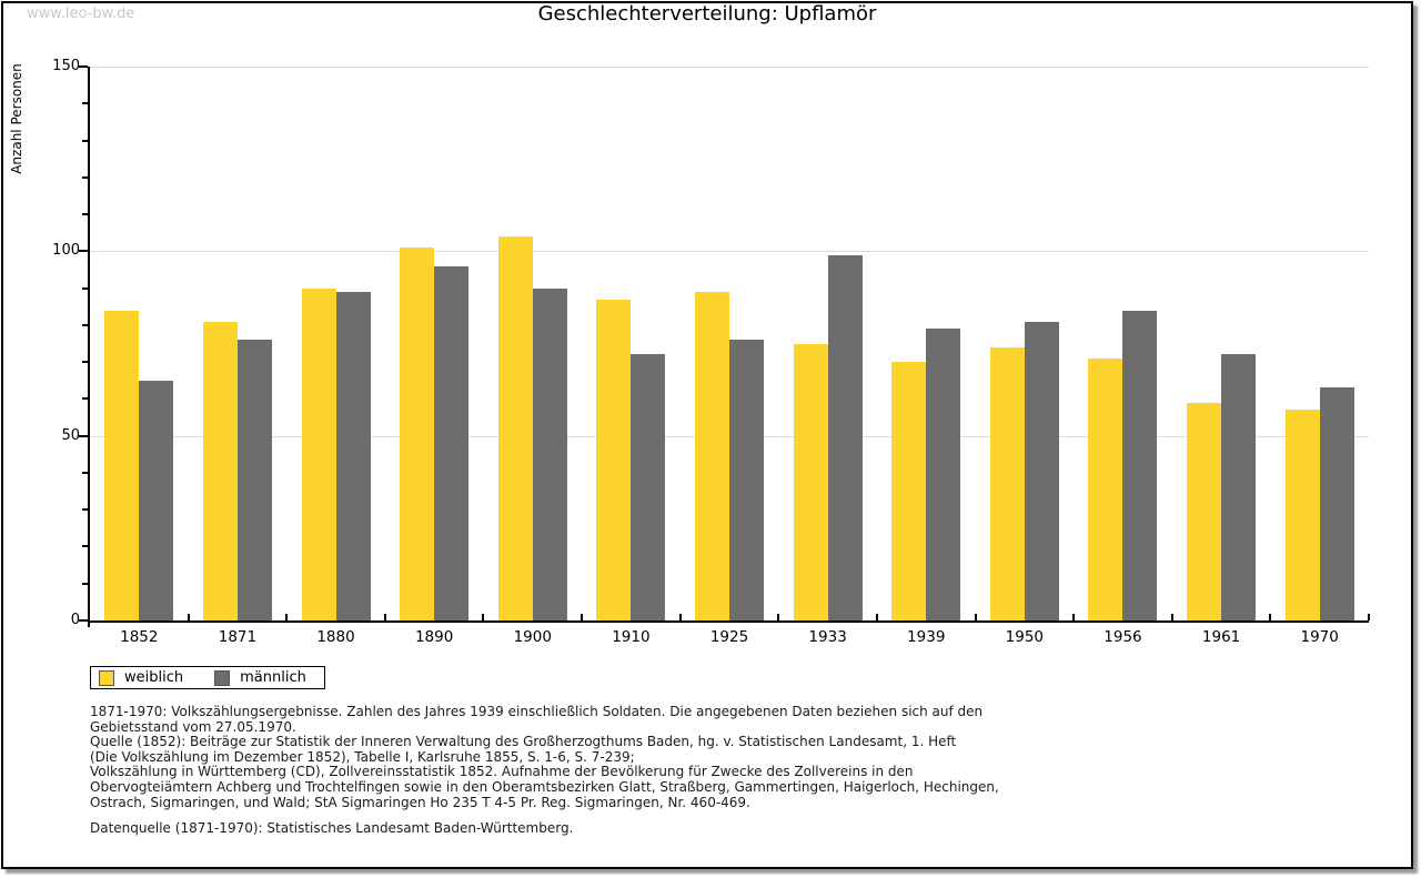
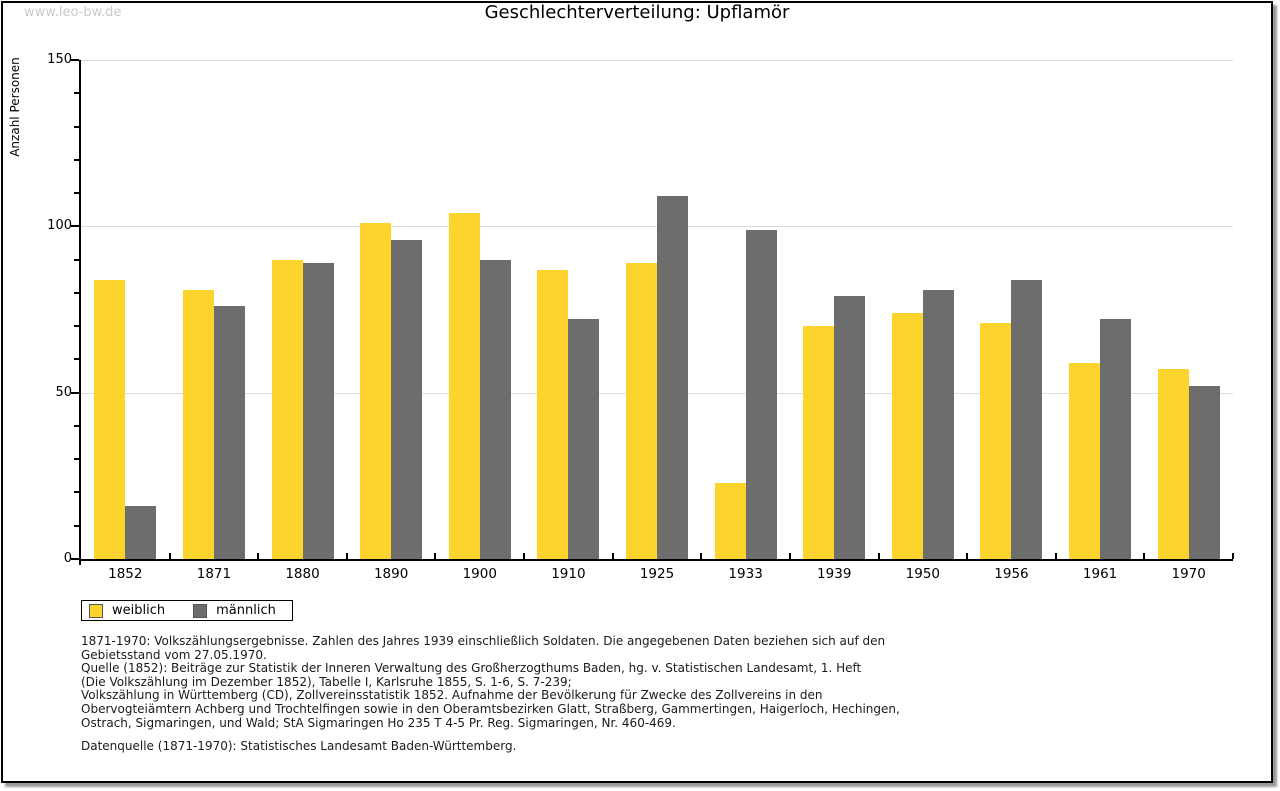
männlich/1852: 65 -> 16
männlich/1925: 76 -> 109
weiblich/1933: 75 -> 23
männlich/1970: 63 -> 52
